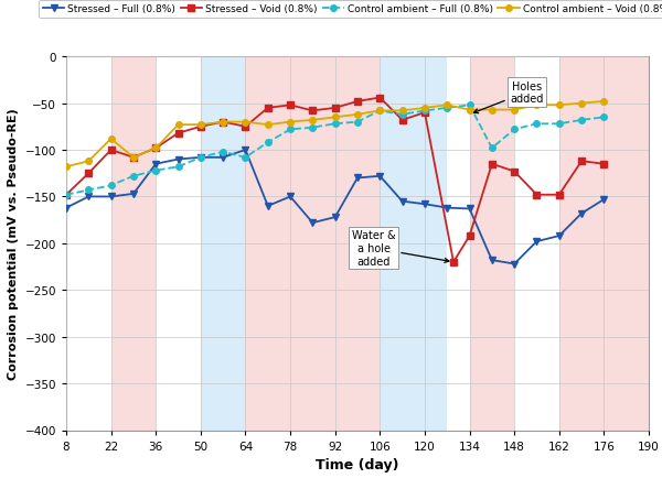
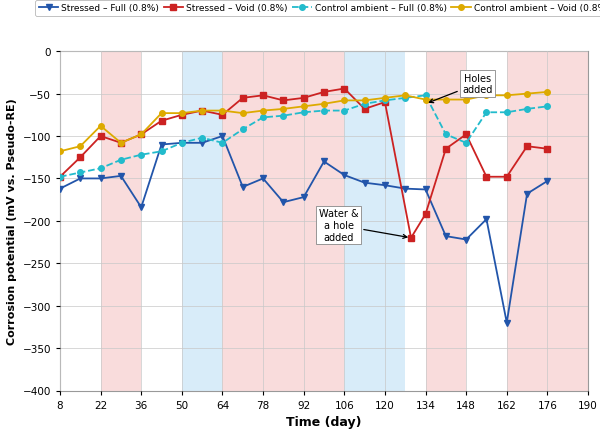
Stressed – Full (0.8%)/36: -115 -> -184
Stressed – Full (0.8%)/106: -128 -> -146
Control ambient – Full (0.8%)/106: -58 -> -70
Stressed – Void (0.8%)/148: -123 -> -98
Control ambient – Full (0.8%)/148: -78 -> -108
Stressed – Full (0.8%)/162: -192 -> -320
